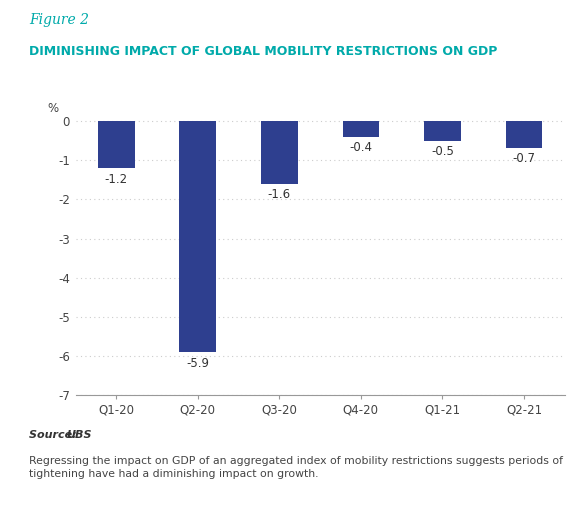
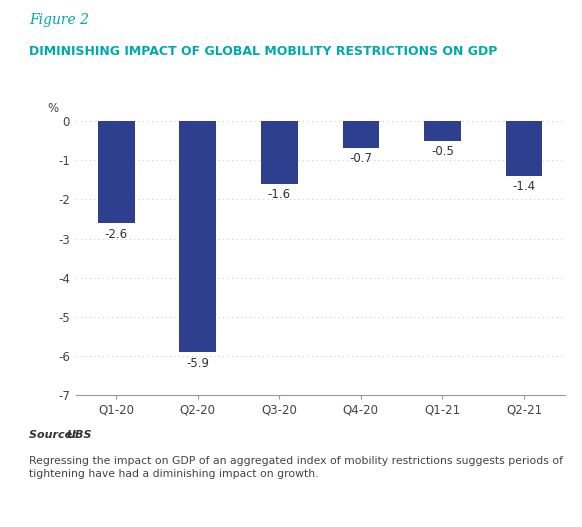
Q1-20: -1.2 -> -2.6
Q4-20: -0.4 -> -0.7
Q2-21: -0.7 -> -1.4
